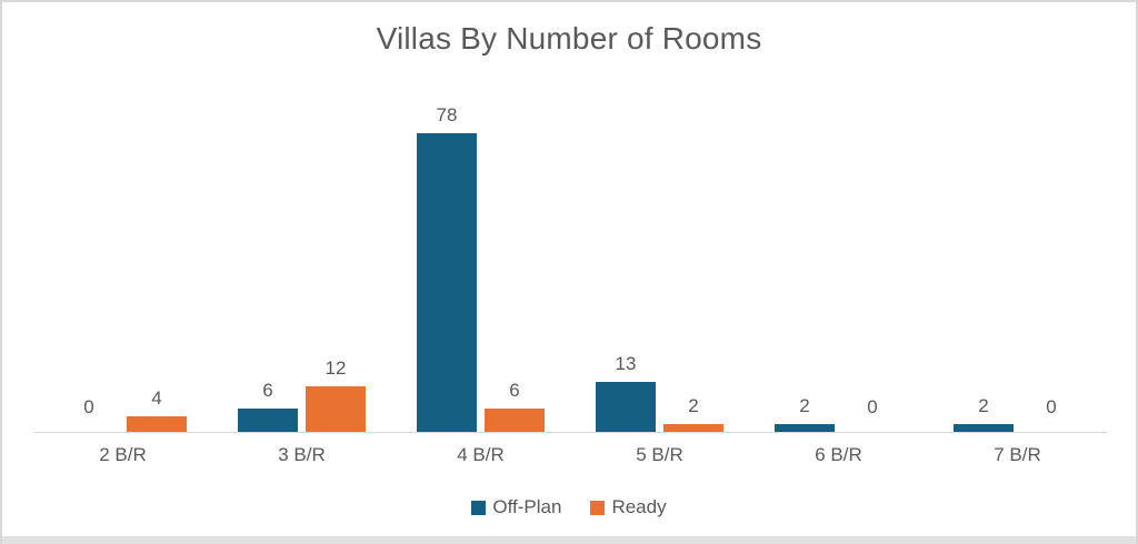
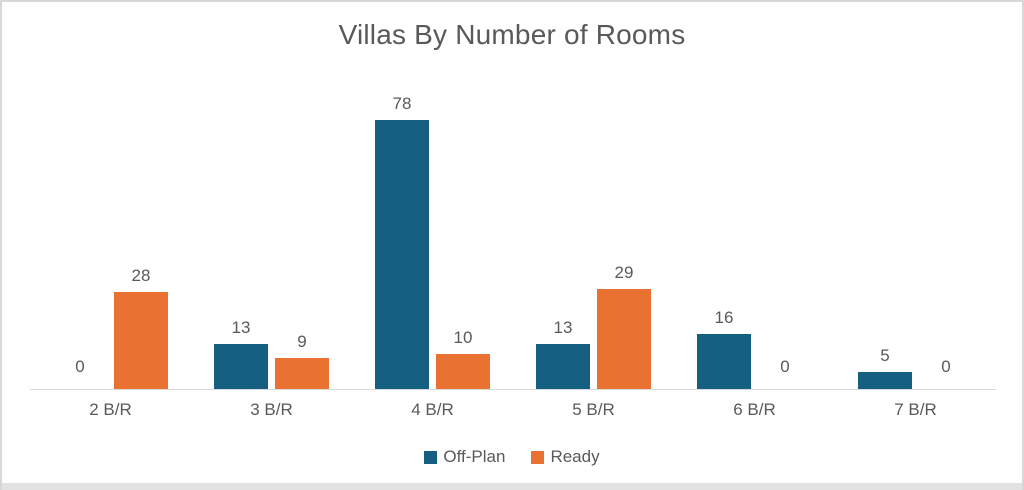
Ready/2 B/R: 4 -> 28
Off-Plan/3 B/R: 6 -> 13
Ready/3 B/R: 12 -> 9
Ready/4 B/R: 6 -> 10
Ready/5 B/R: 2 -> 29
Off-Plan/6 B/R: 2 -> 16
Off-Plan/7 B/R: 2 -> 5
